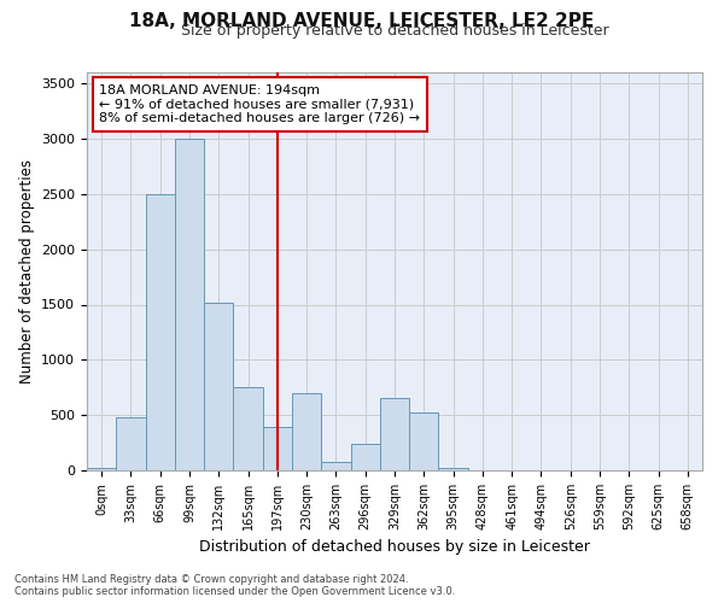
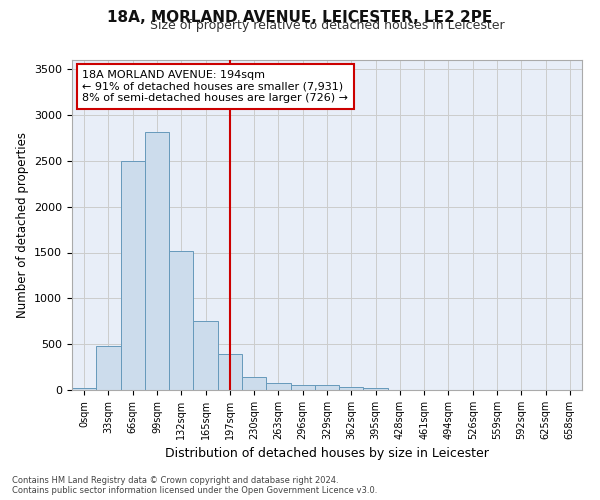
99sqm: 3000 -> 2820
230sqm: 700 -> 140
296sqm: 240 -> 60
329sqm: 660 -> 60
362sqm: 520 -> 40
